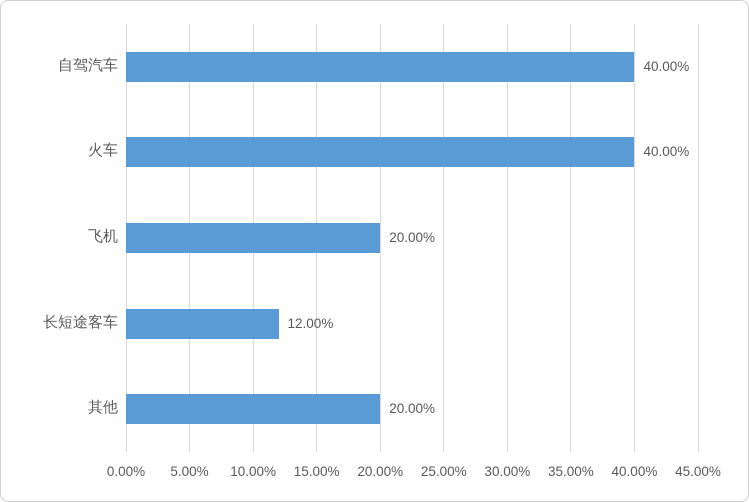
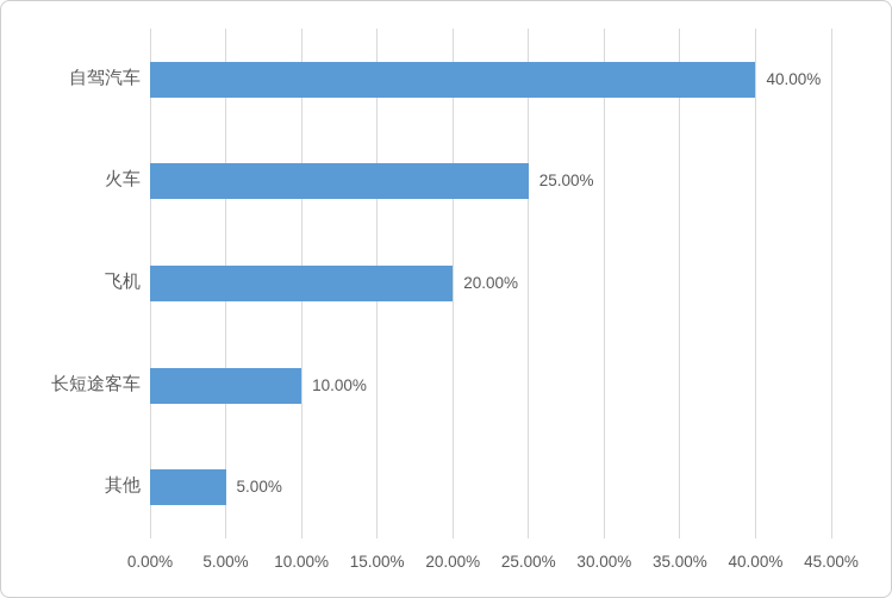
火车: 40.00% -> 25.00%
长短途客车: 12.00% -> 10.00%
其他: 20.00% -> 5.00%
